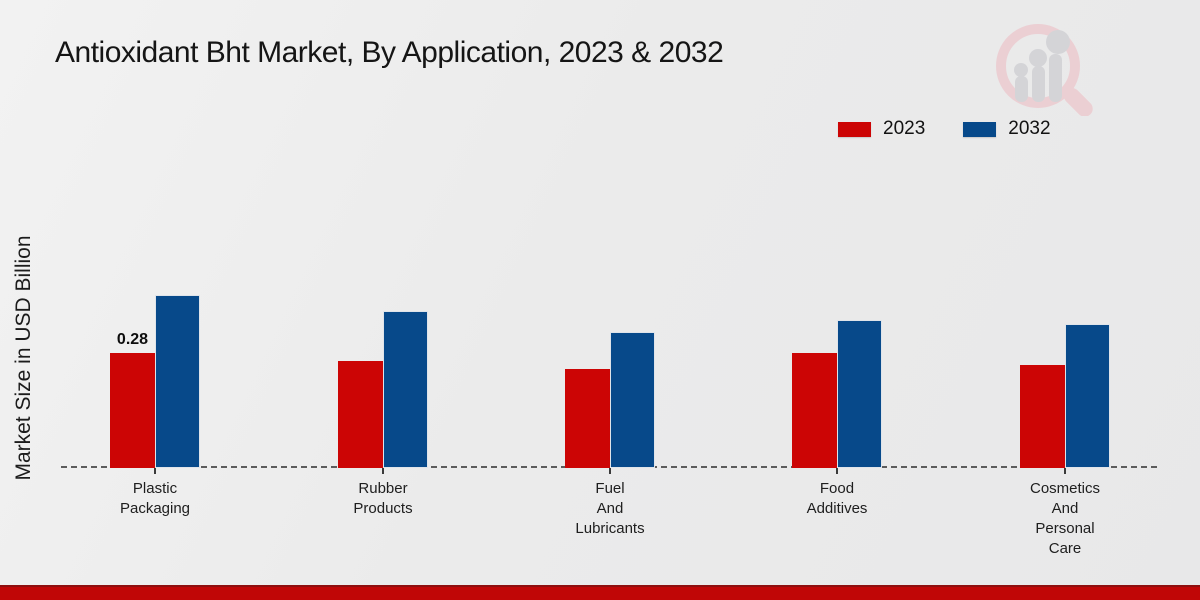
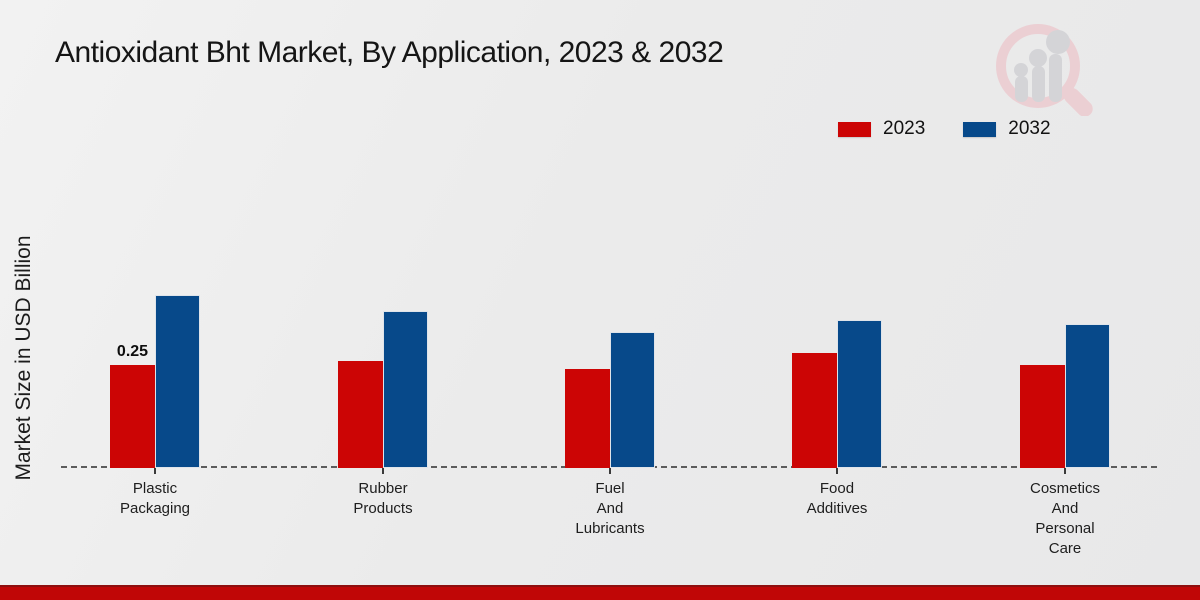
2023/Plastic Packaging: 0.28 -> 0.25
